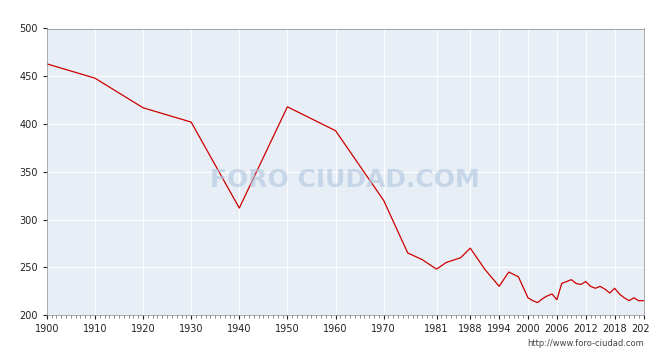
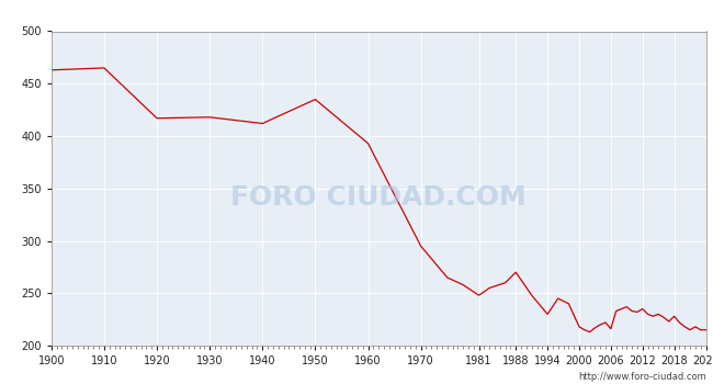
1910: 448 -> 465
1930: 402 -> 418
1940: 312 -> 412
1950: 418 -> 435
1970: 320 -> 295
